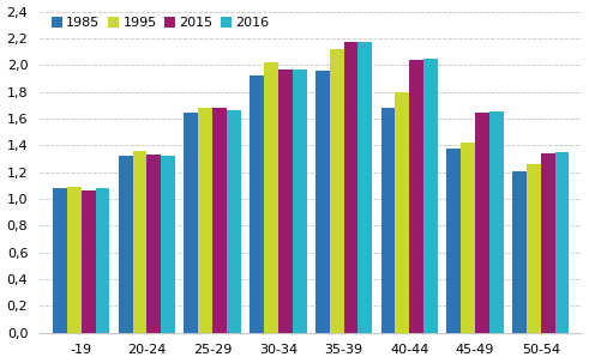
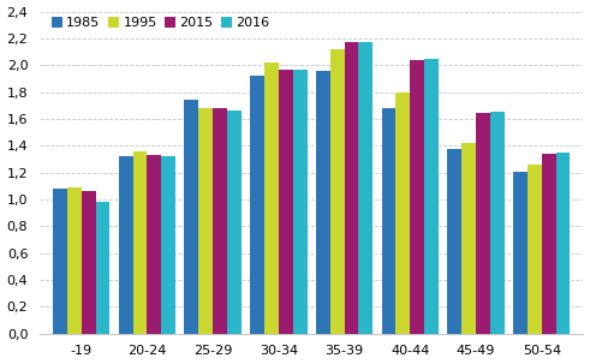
2016/-19: 1,08 -> 0,98
1985/25-29: 1,64 -> 1,74
